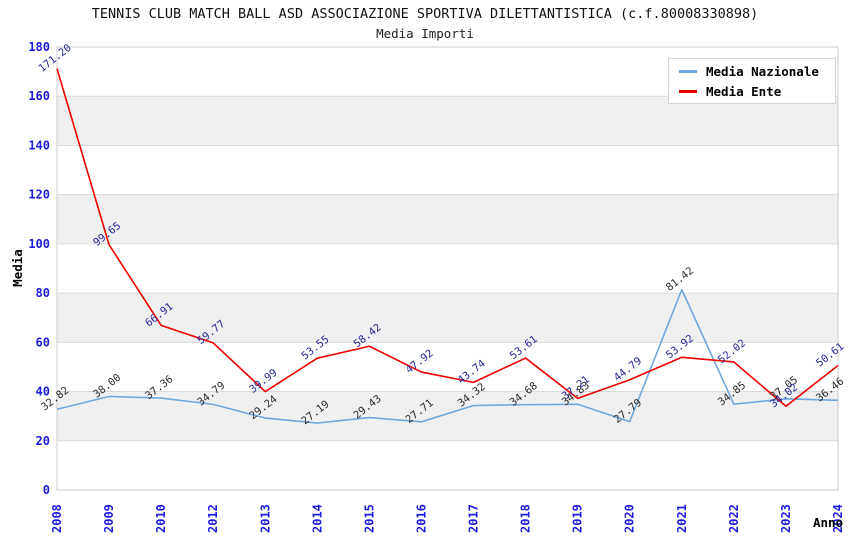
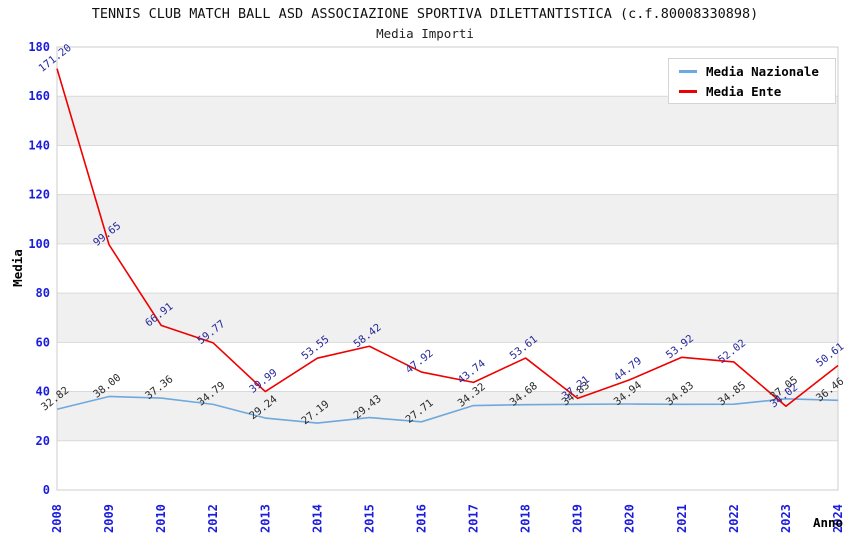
Media Nazionale/2020: 27.79 -> 34.94
Media Nazionale/2021: 81.42 -> 34.83
